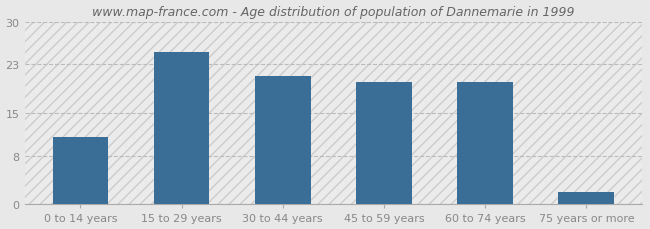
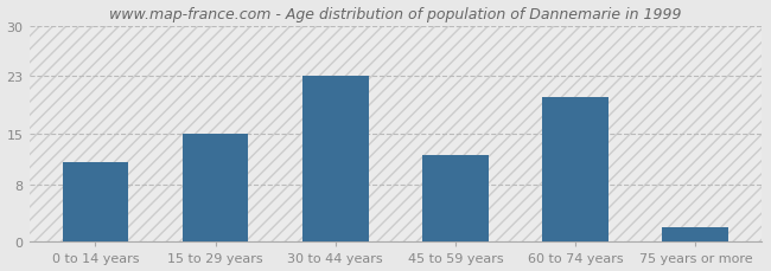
15 to 29 years: 25 -> 15
30 to 44 years: 21 -> 23
45 to 59 years: 20 -> 12
